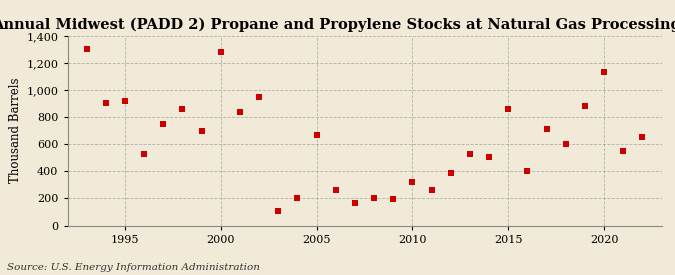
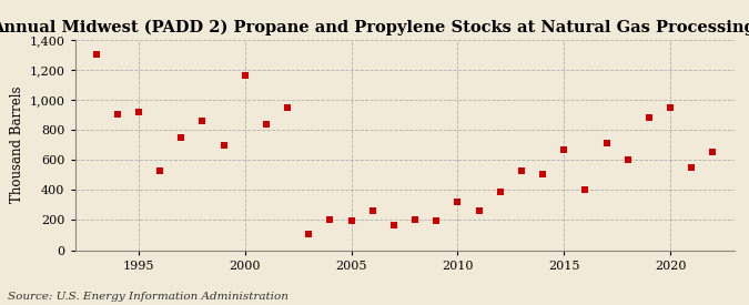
2000: 1,280 -> 1,160
2005: 670 -> 200
2015: 860 -> 660
2020: 1,130 -> 950
